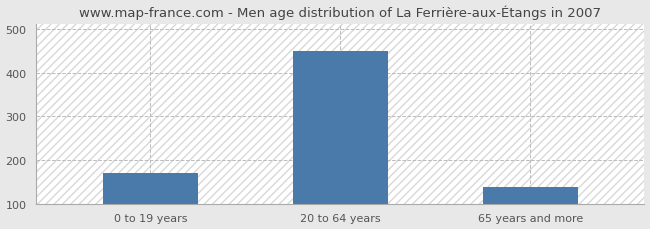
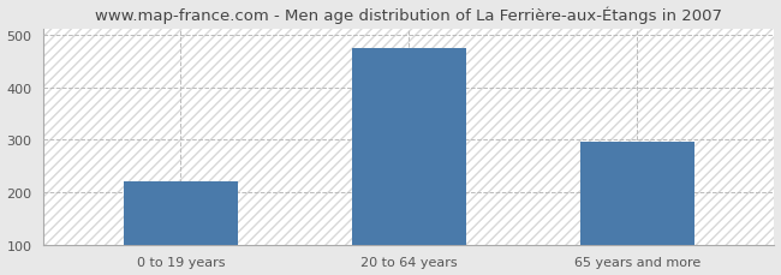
0 to 19 years: 170 -> 220
20 to 64 years: 450 -> 475
65 years and more: 138 -> 295
